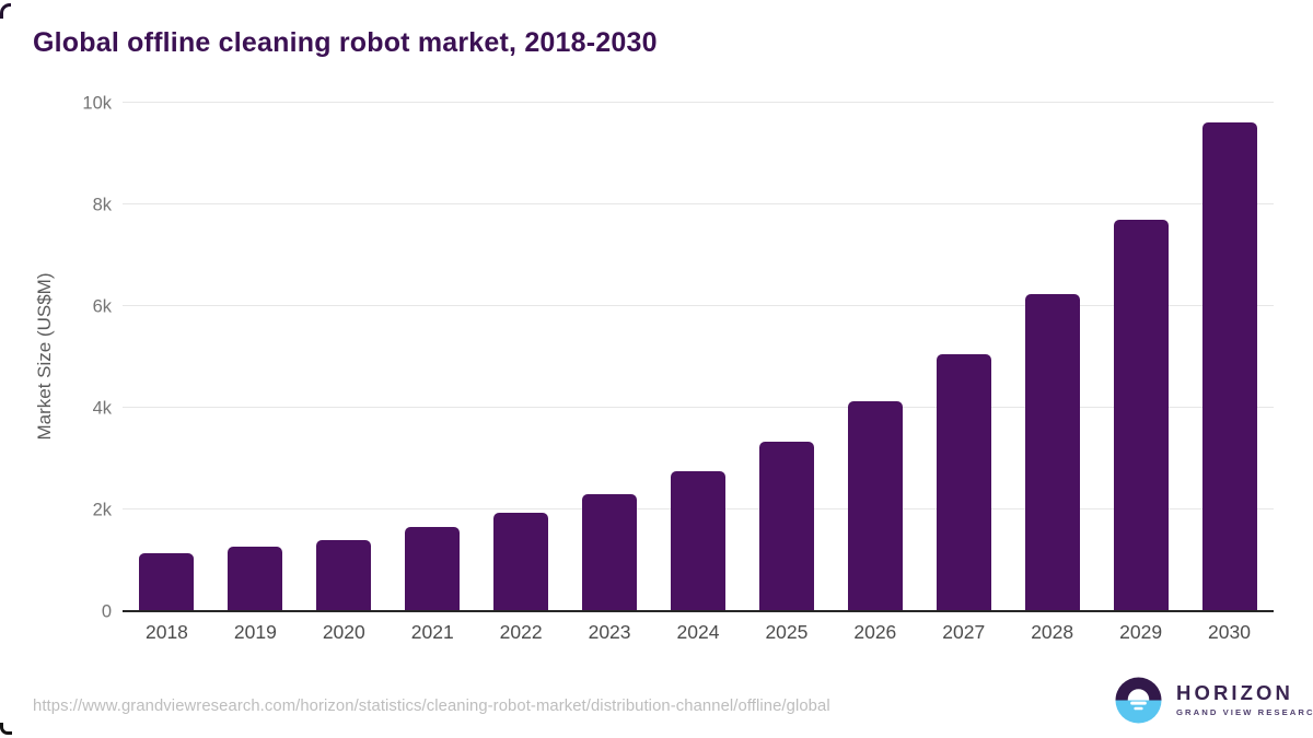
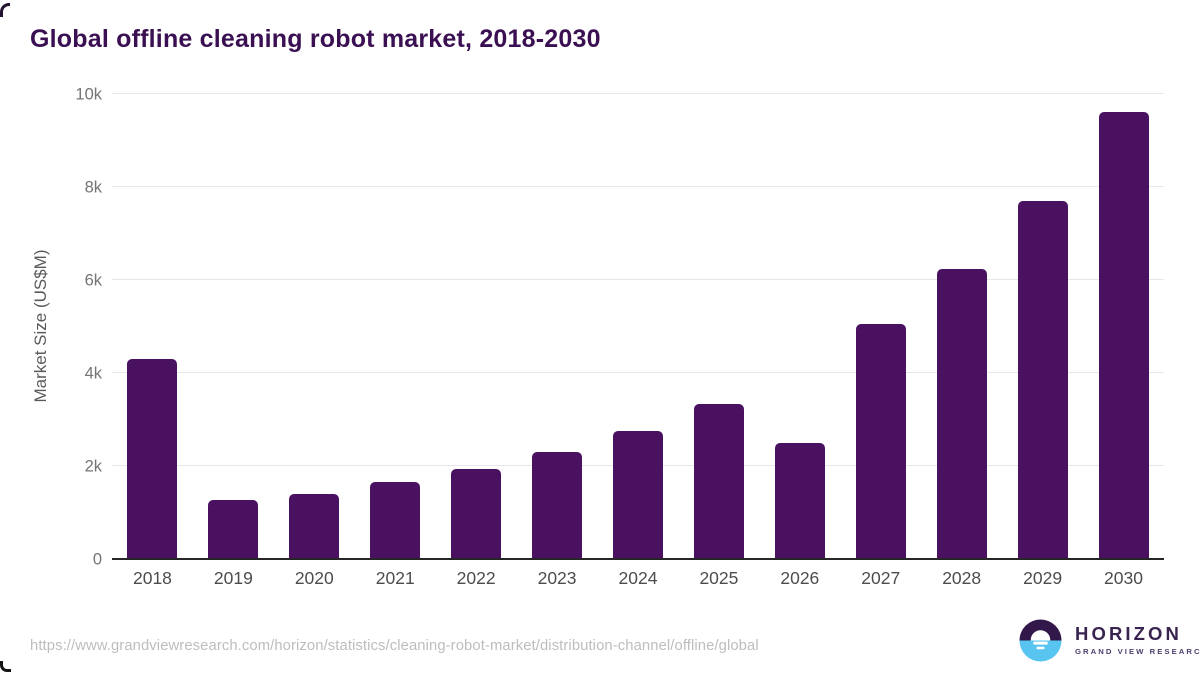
2018: 1.1k -> 4.3k
2026: 4.1k -> 2.5k
